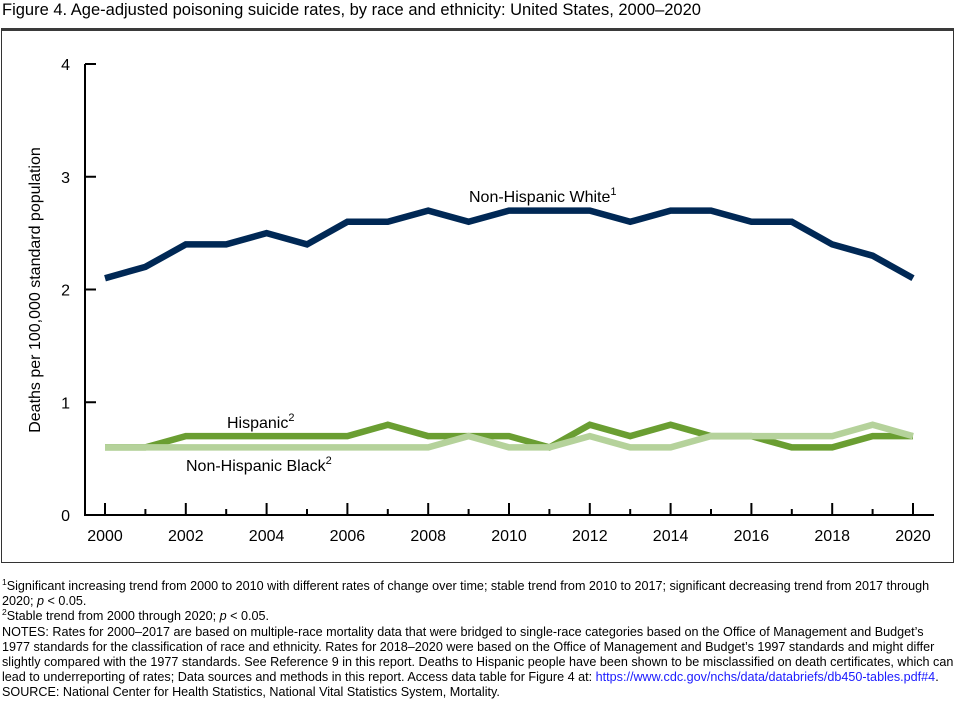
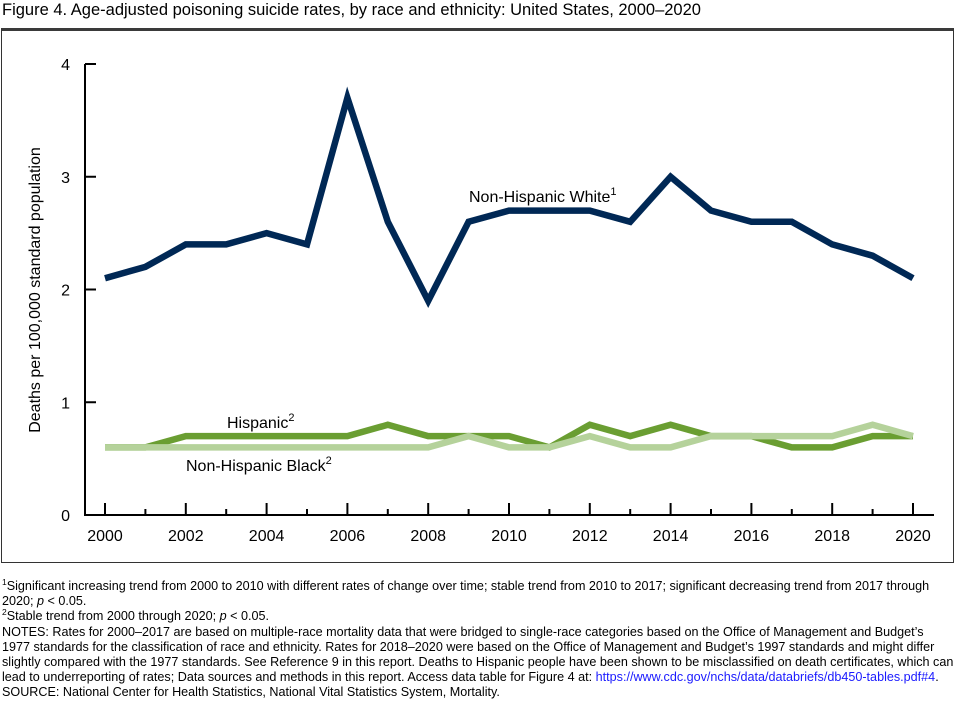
Non-Hispanic White/2006: 2.6 -> 3.7
Non-Hispanic White/2008: 2.7 -> 1.9
Non-Hispanic White/2014: 2.7 -> 3.0
